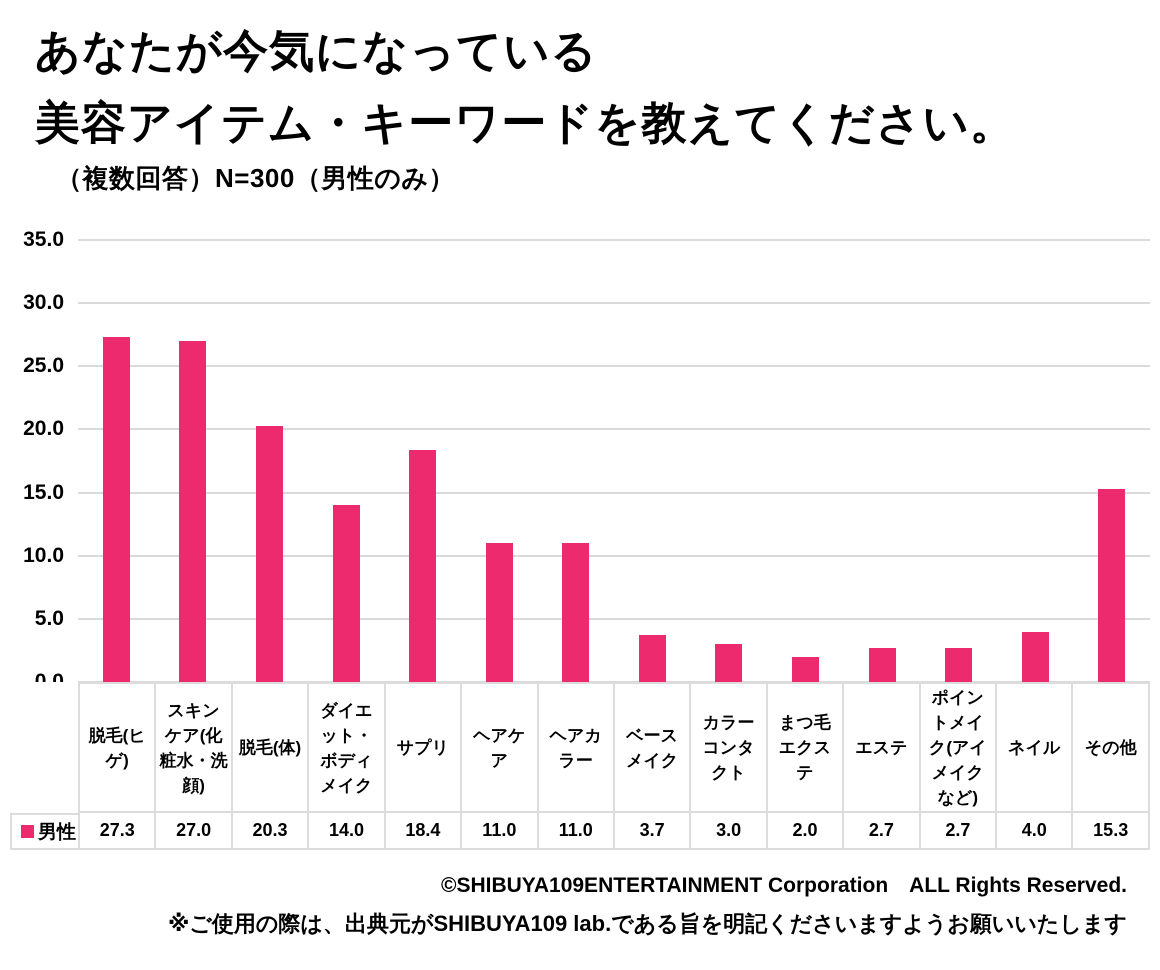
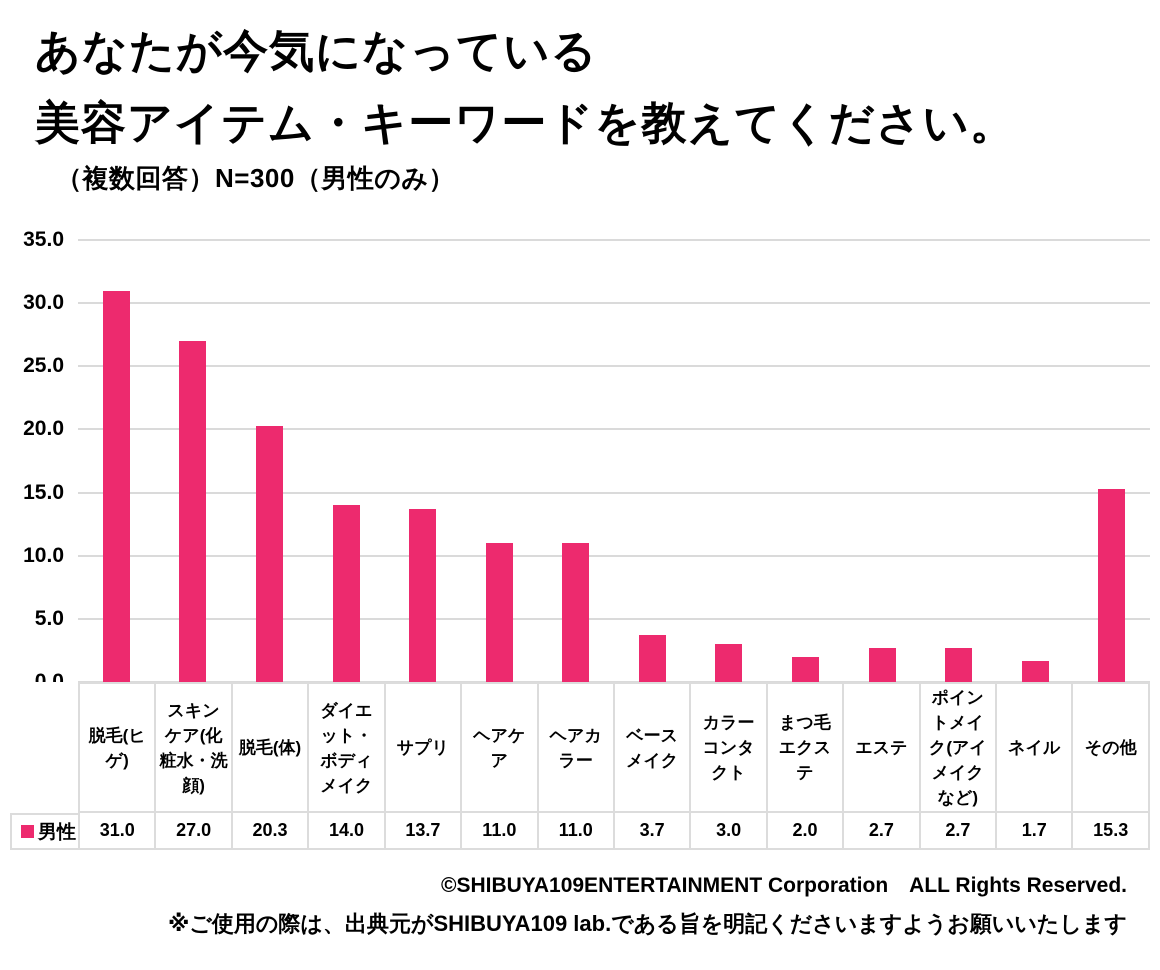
脱毛(ヒゲ): 27.3 -> 31.0
サプリ: 18.4 -> 13.7
ネイル: 4.0 -> 1.7
